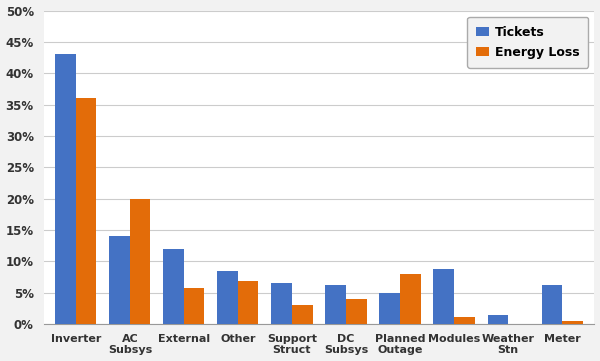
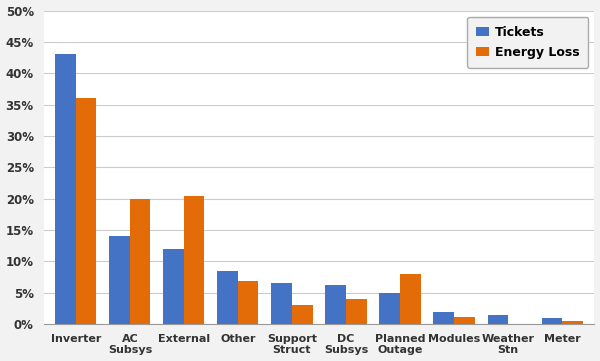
Energy Loss/External: 5.8% -> 20.5%
Tickets/Modules: 8.8% -> 2.0%
Tickets/Meter: 6.2% -> 1.0%
